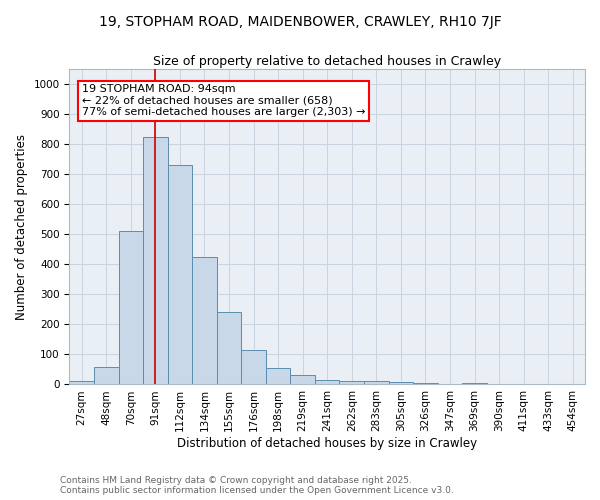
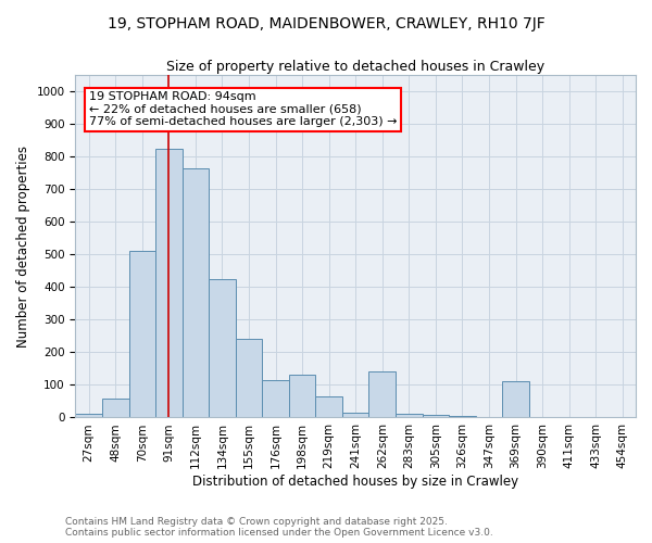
112sqm: 730 -> 765
198sqm: 55 -> 130
219sqm: 32 -> 65
262sqm: 12 -> 140
369sqm: 5 -> 110
